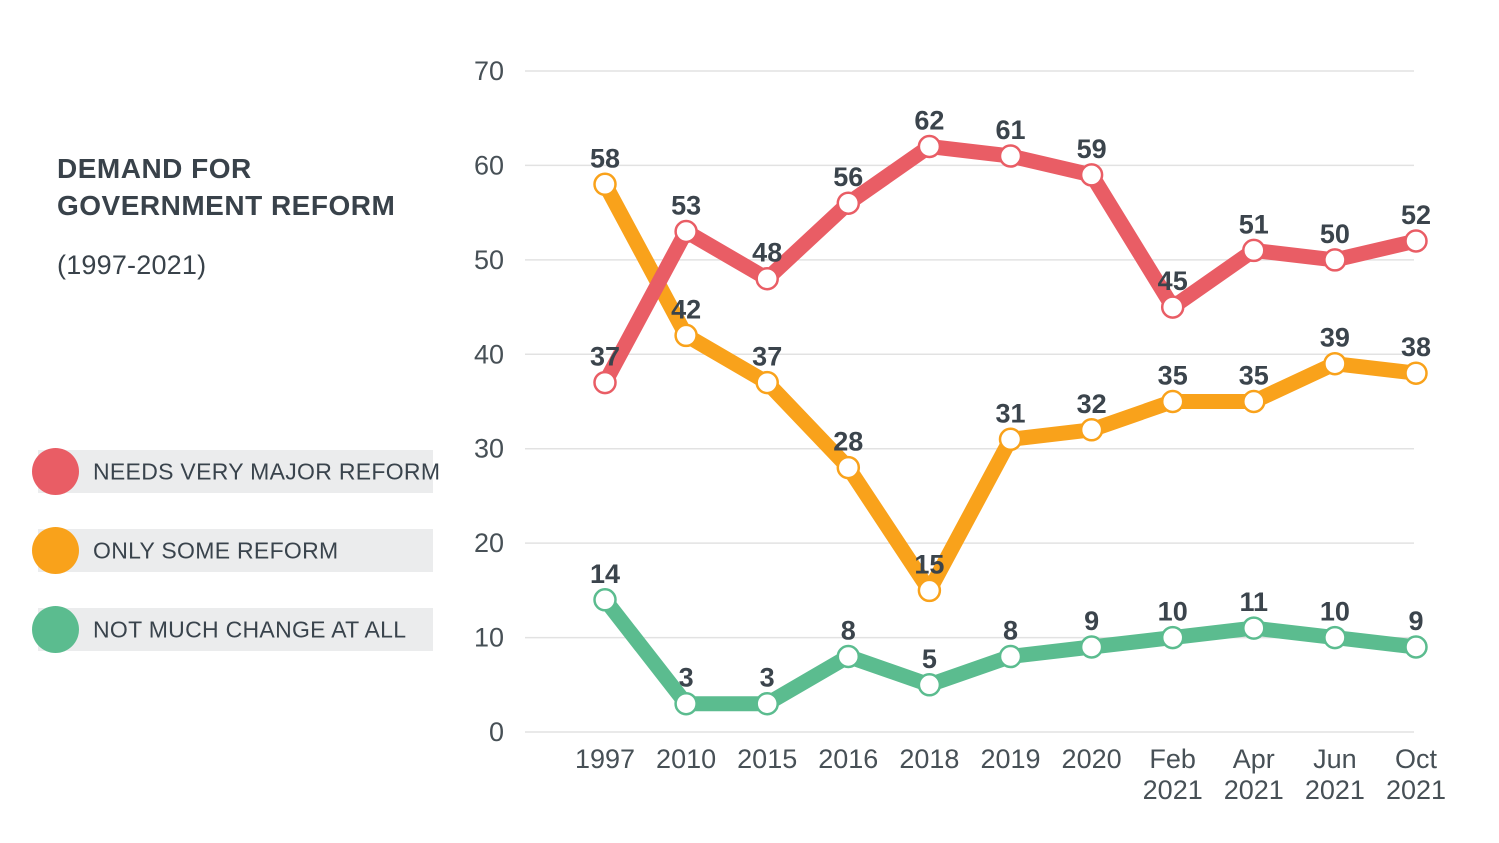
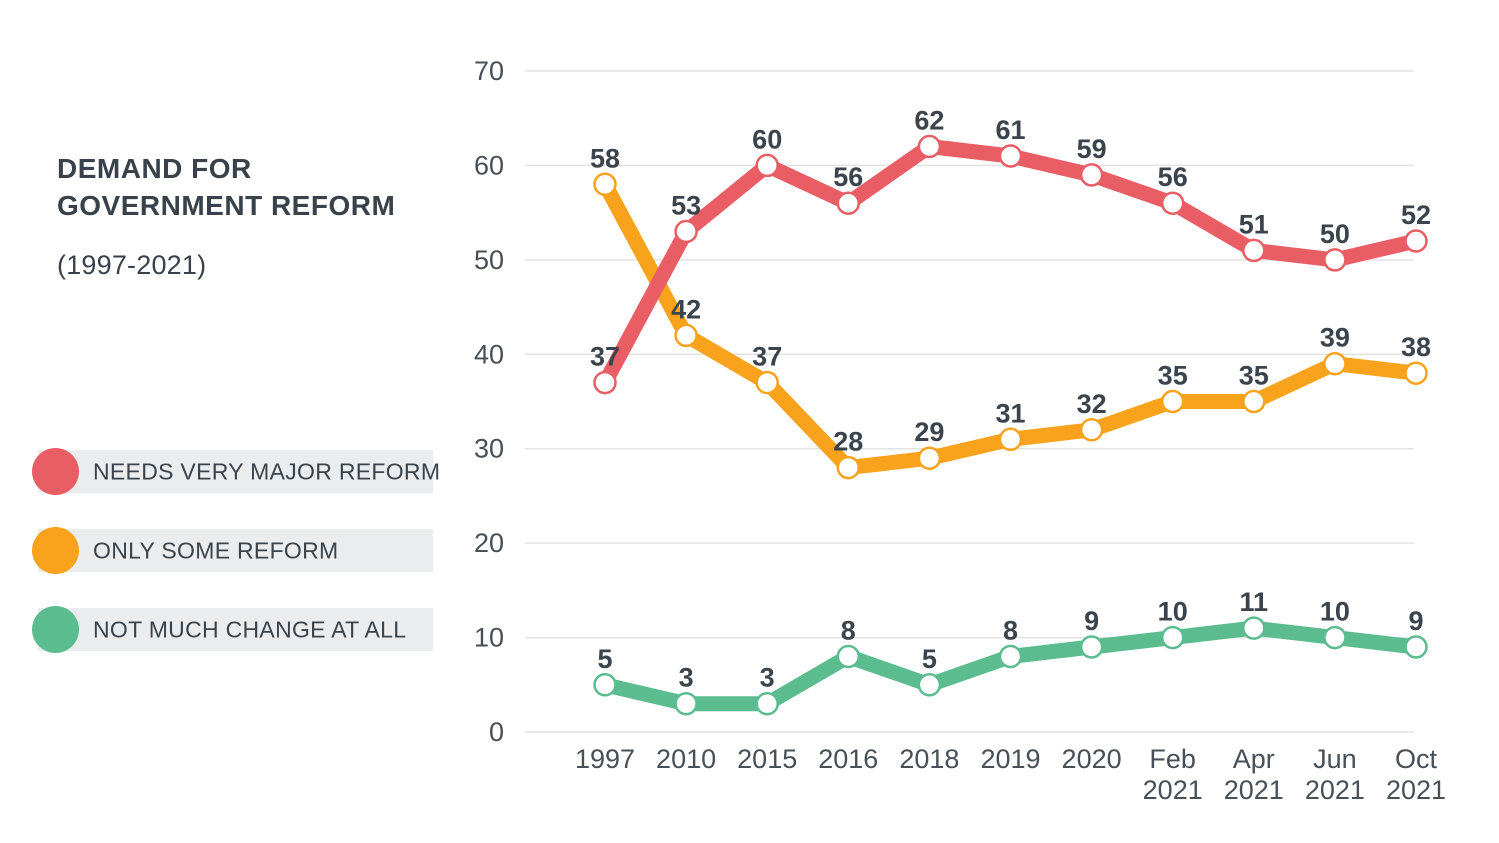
NOT MUCH CHANGE AT ALL/1997: 14 -> 5
NEEDS VERY MAJOR REFORM/2015: 48 -> 60
ONLY SOME REFORM/2018: 15 -> 29
NEEDS VERY MAJOR REFORM/Feb 2021: 45 -> 56
